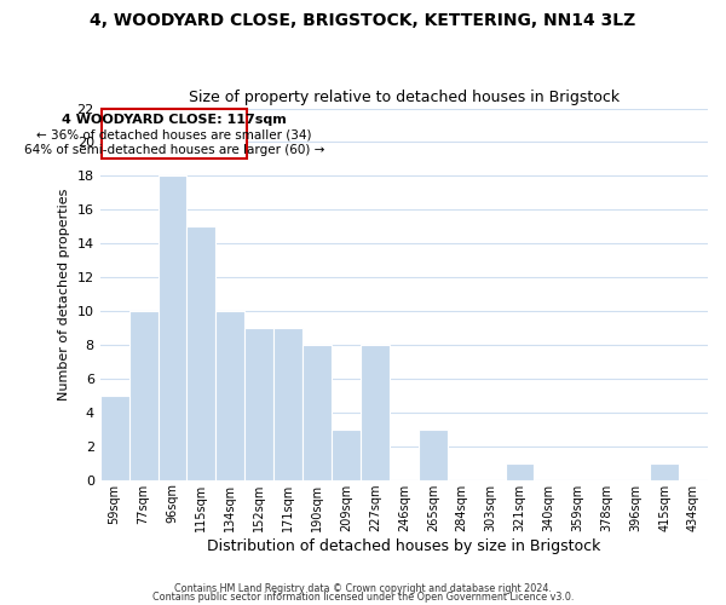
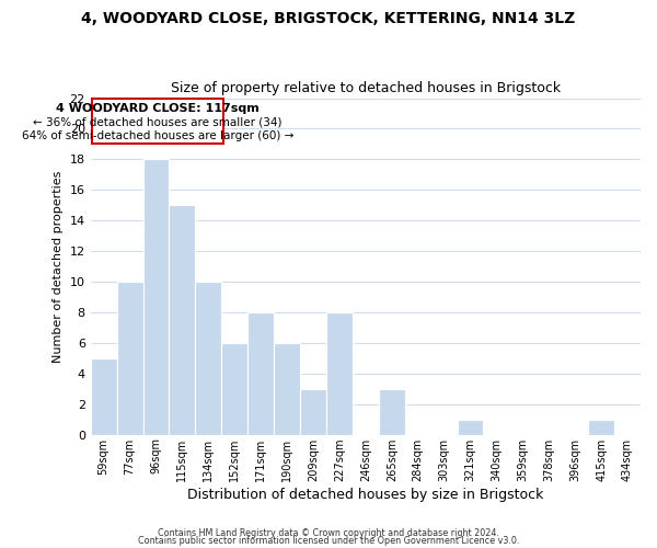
152sqm: 9 -> 6
171sqm: 9 -> 8
190sqm: 8 -> 6
